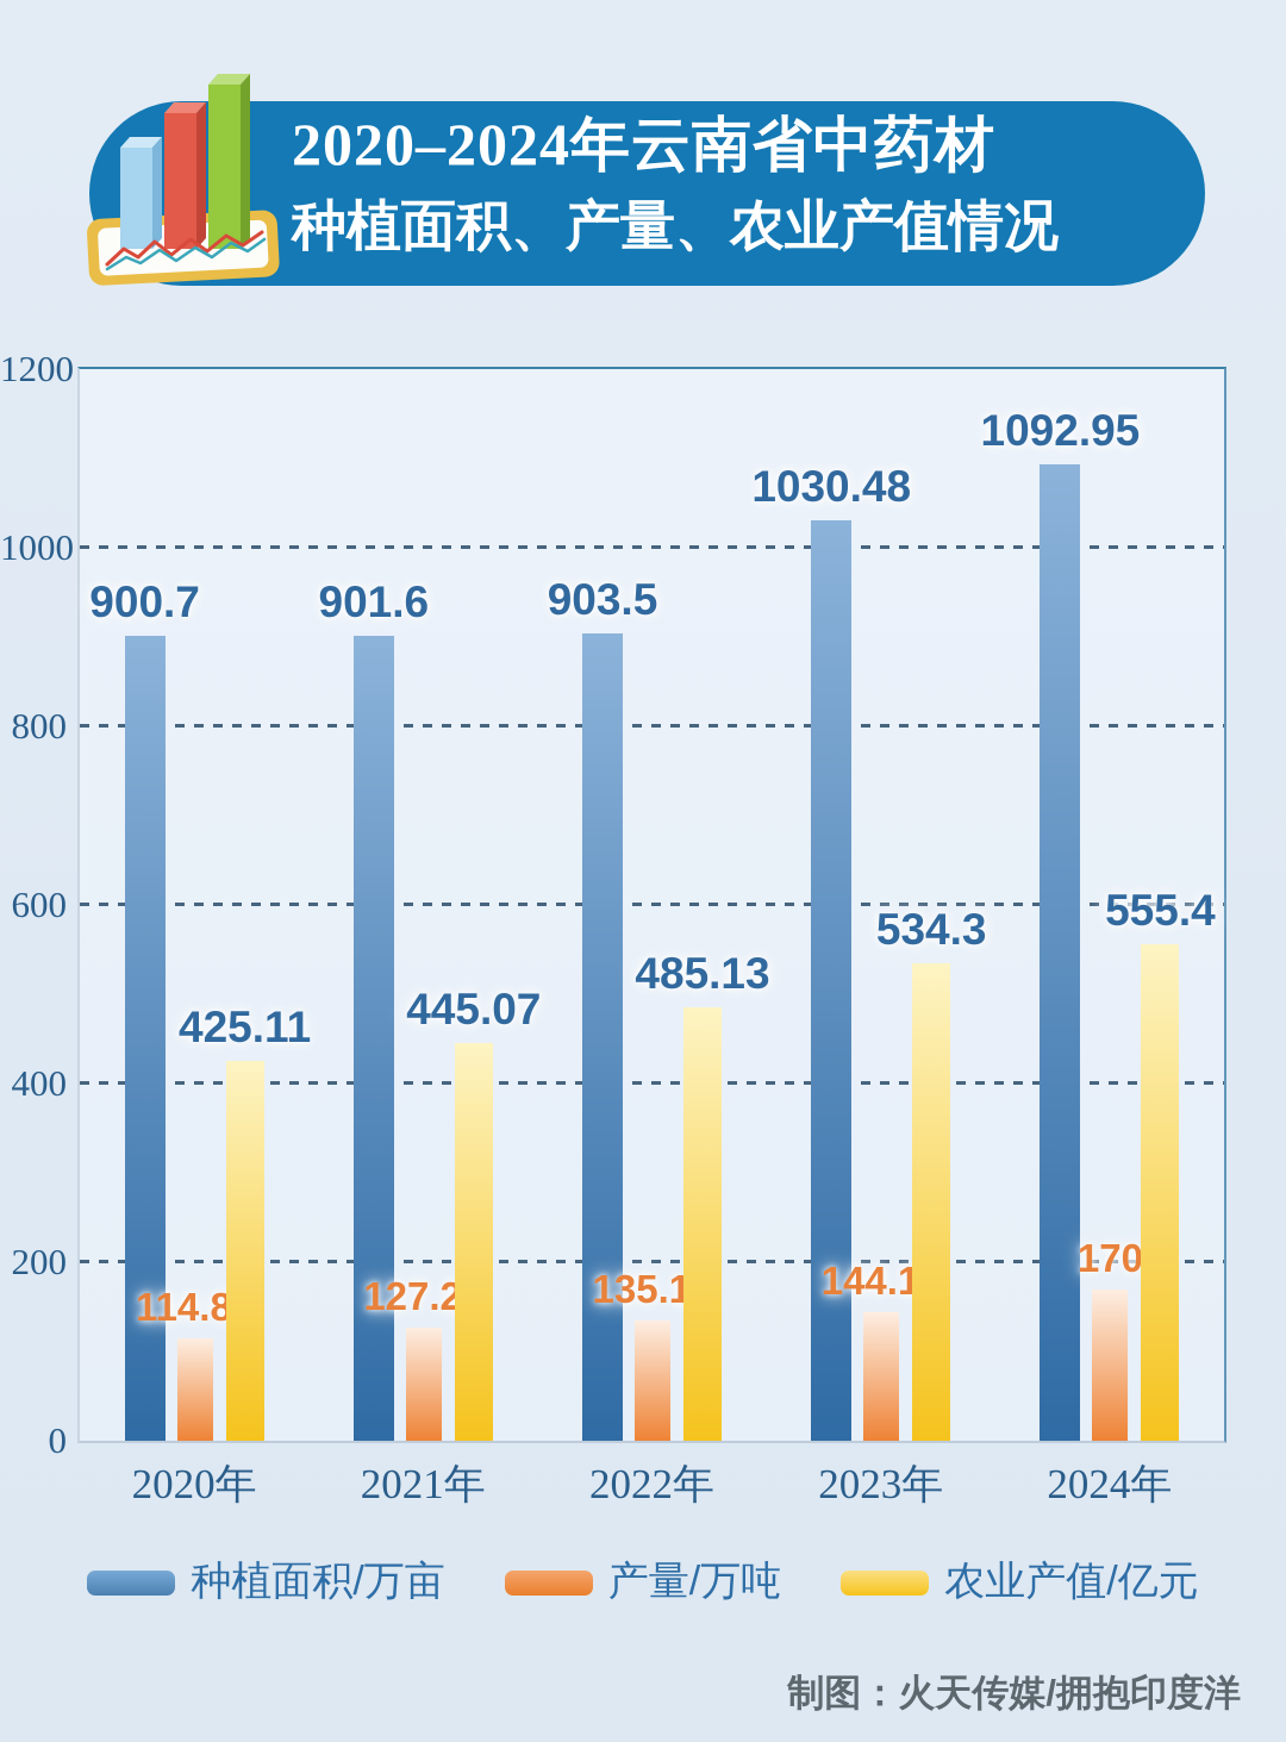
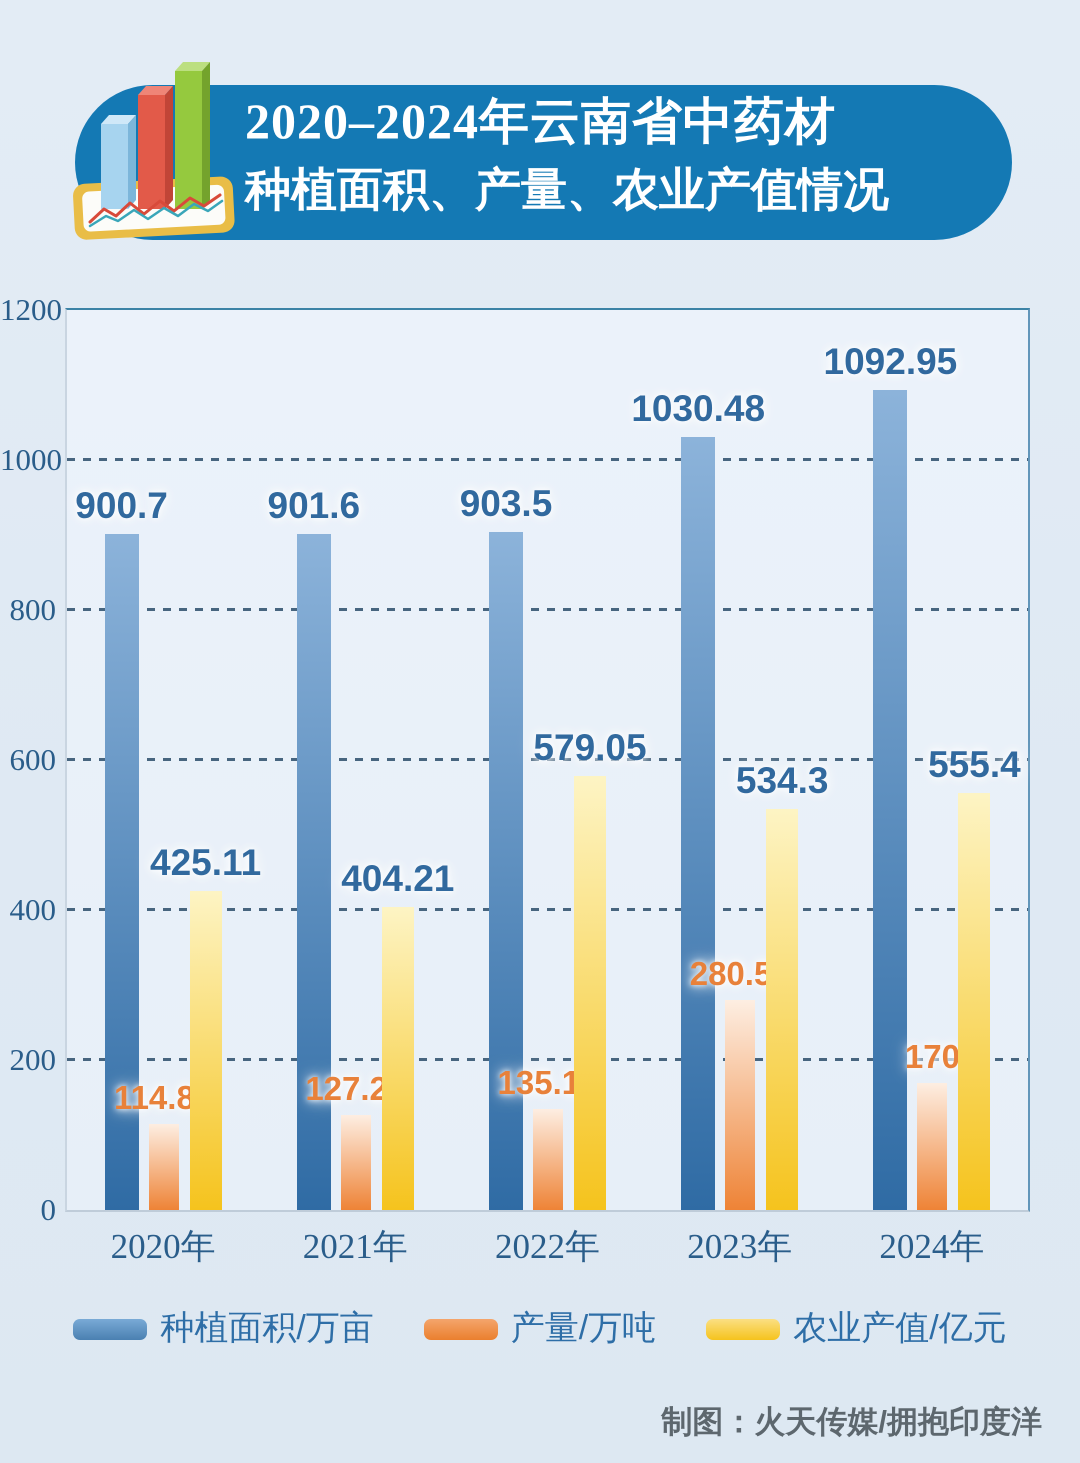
农业产值/亿元/2021年: 445.07 -> 404.21
农业产值/亿元/2022年: 485.13 -> 579.05
产量/万吨/2023年: 144.18 -> 280.52
